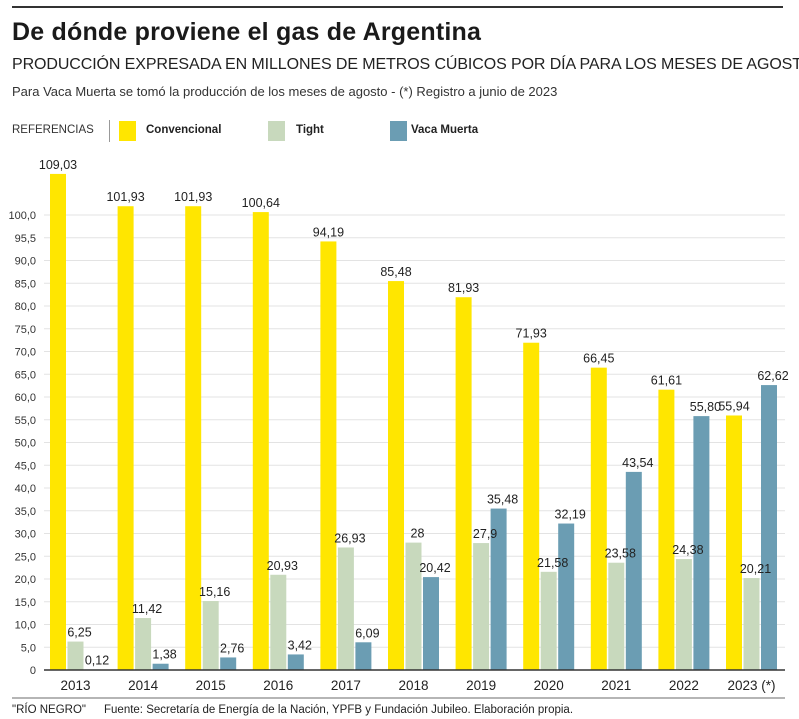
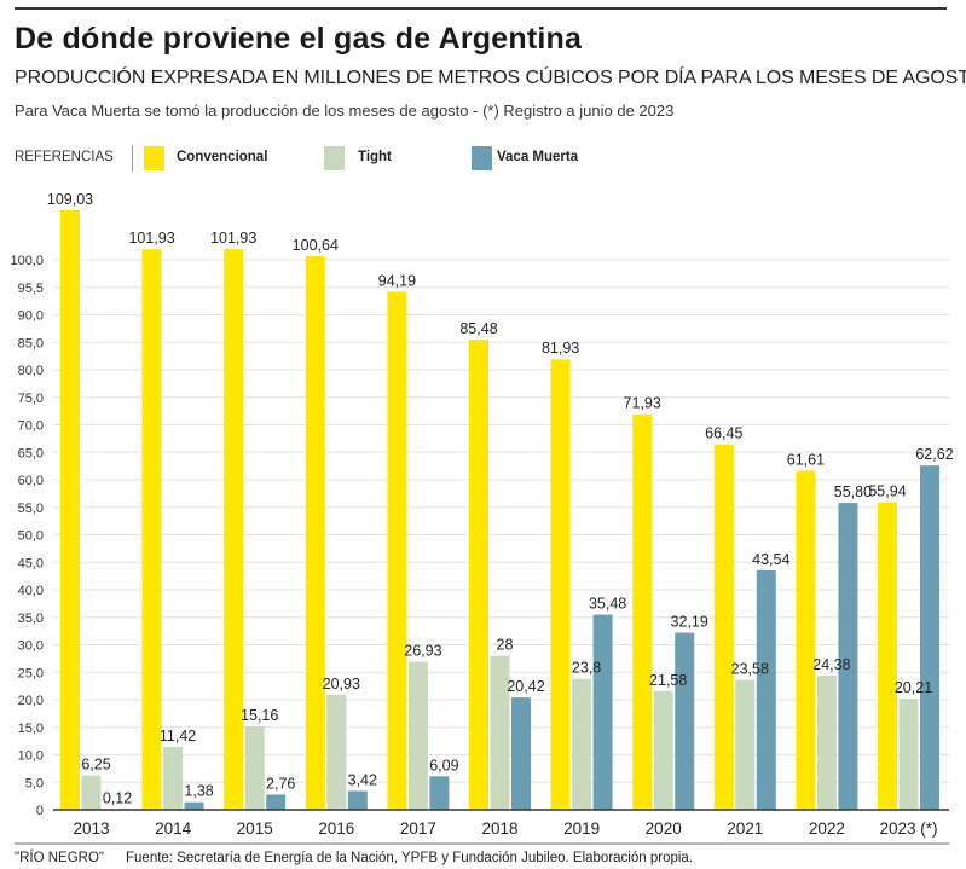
Tight/2019: 27,9 -> 23,8
